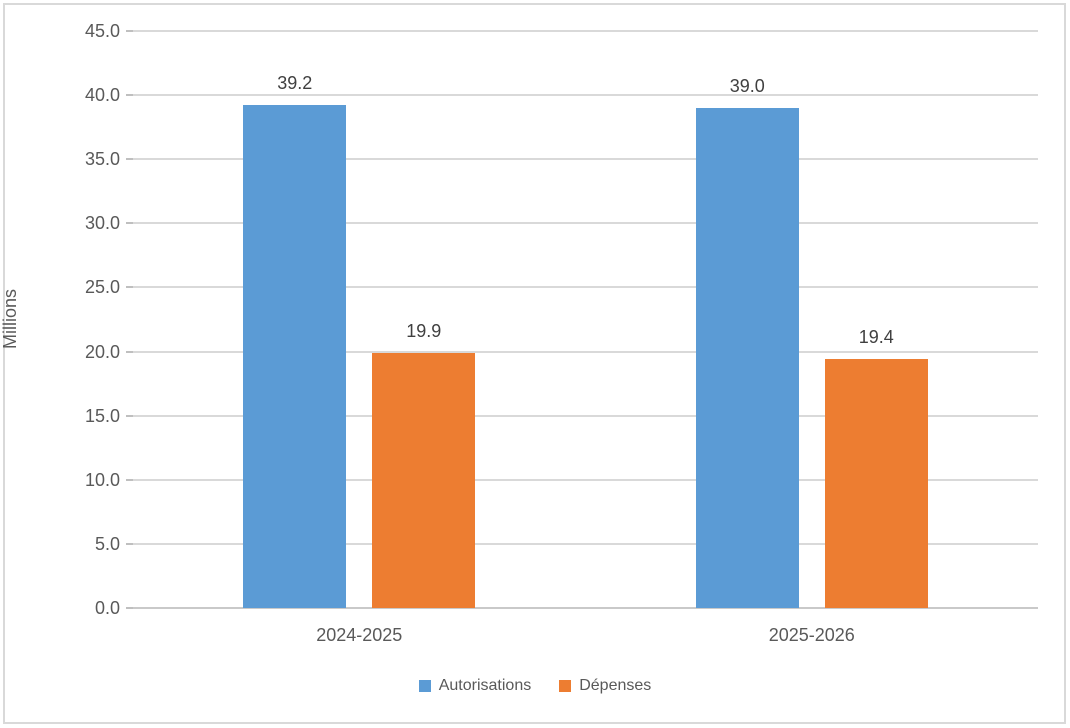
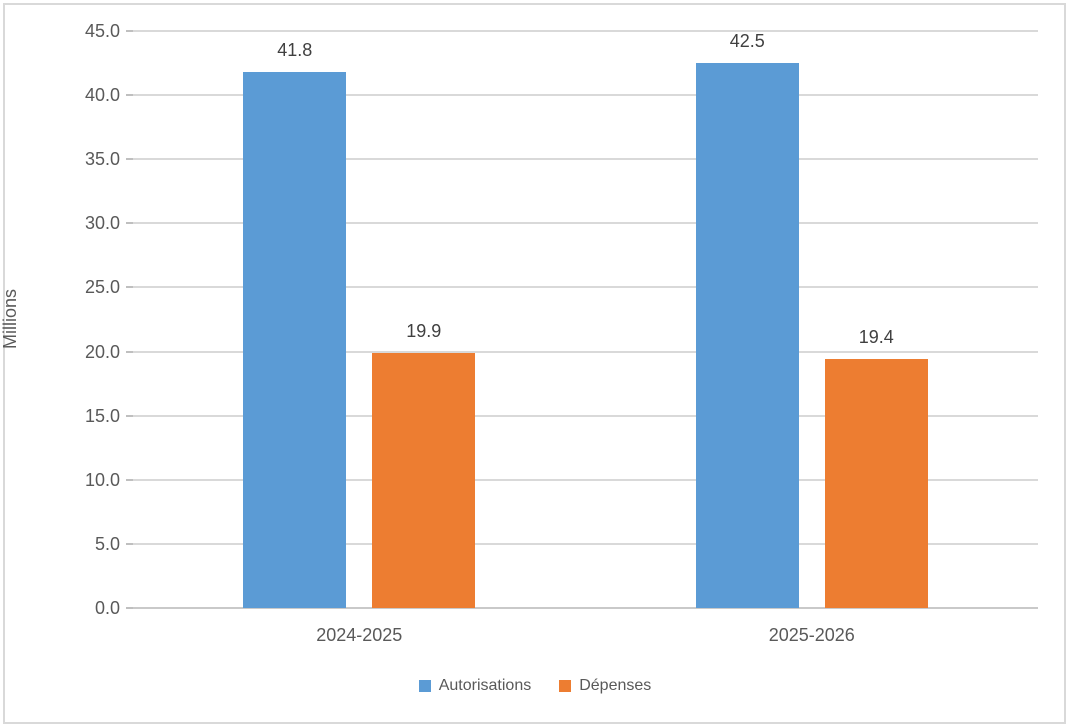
Autorisations/2024-2025: 39.2 -> 41.8
Autorisations/2025-2026: 39.0 -> 42.5
